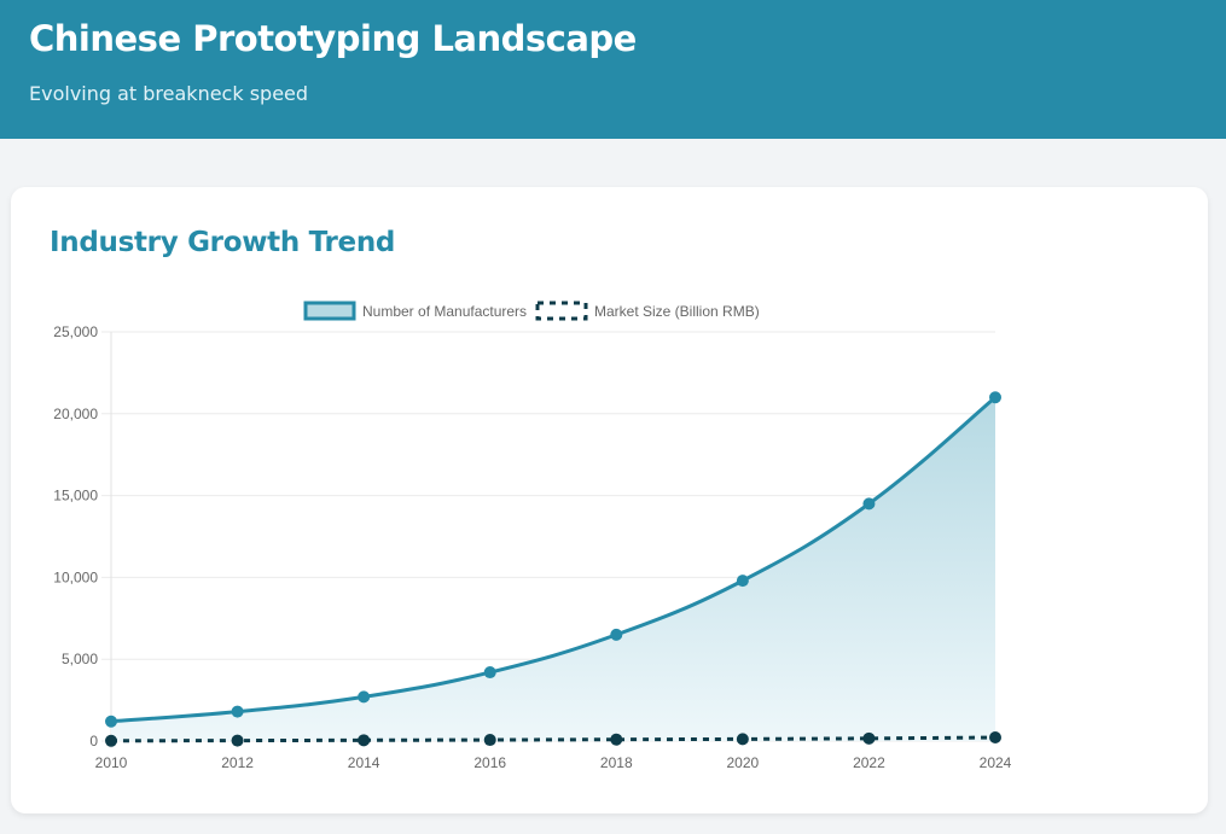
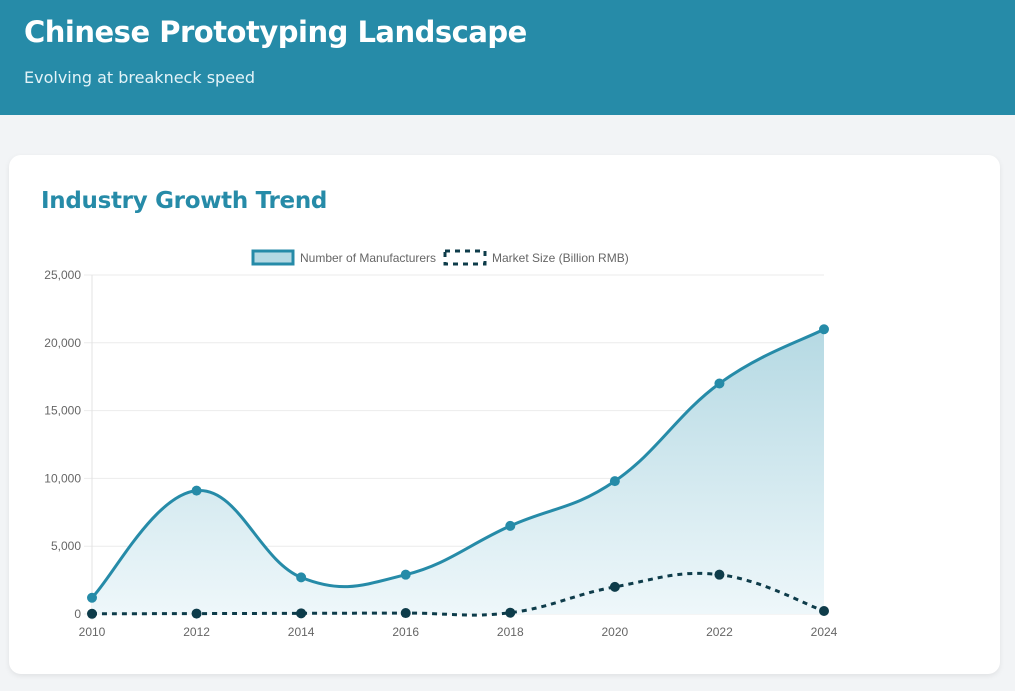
Number of Manufacturers/2012: 1800 -> 9100
Number of Manufacturers/2016: 4200 -> 2900
Market Size (Billion RMB)/2020: 100 -> 2000
Number of Manufacturers/2022: 14500 -> 17000
Market Size (Billion RMB)/2022: 200 -> 2900
